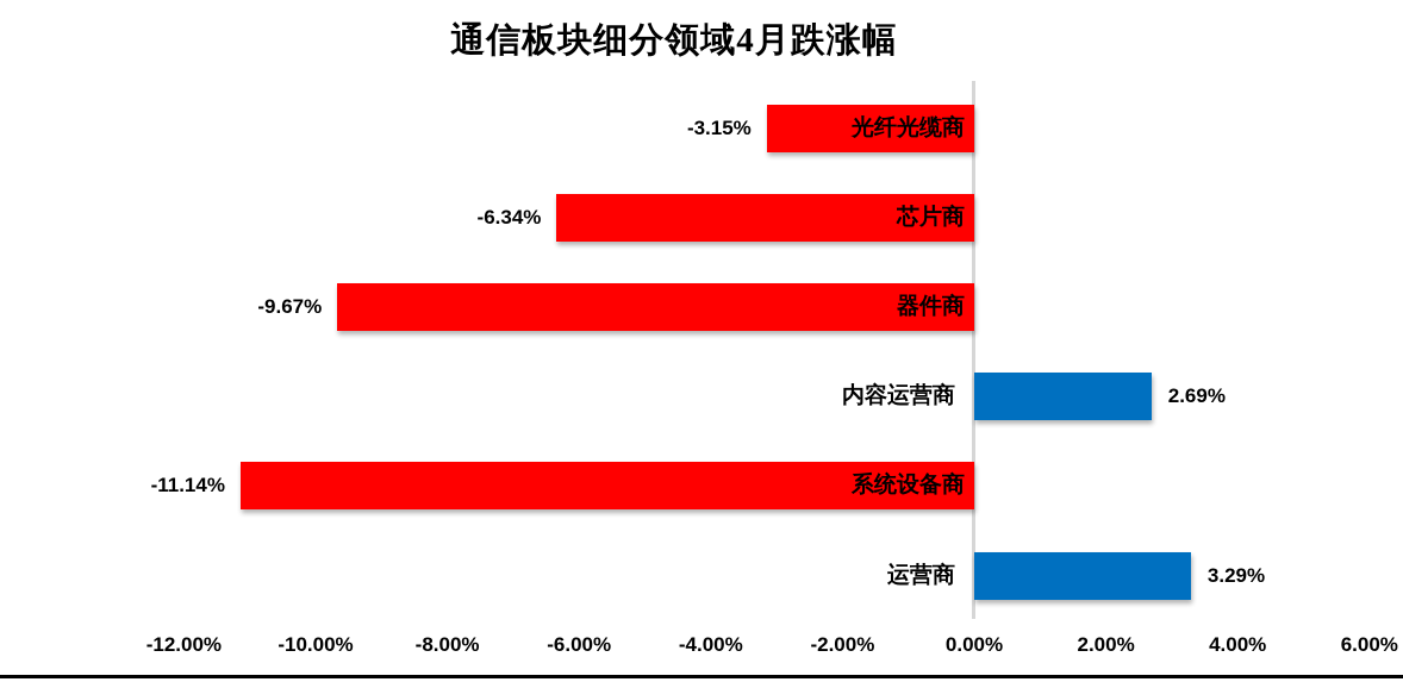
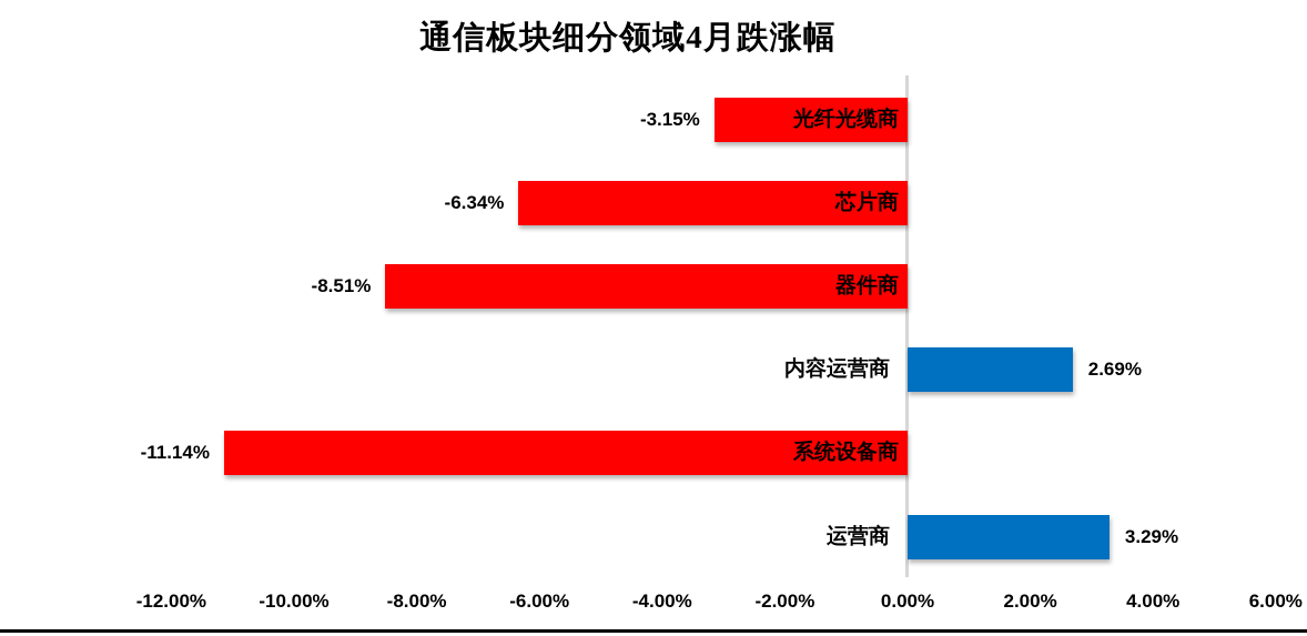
器件商: -9.67% -> -8.51%
